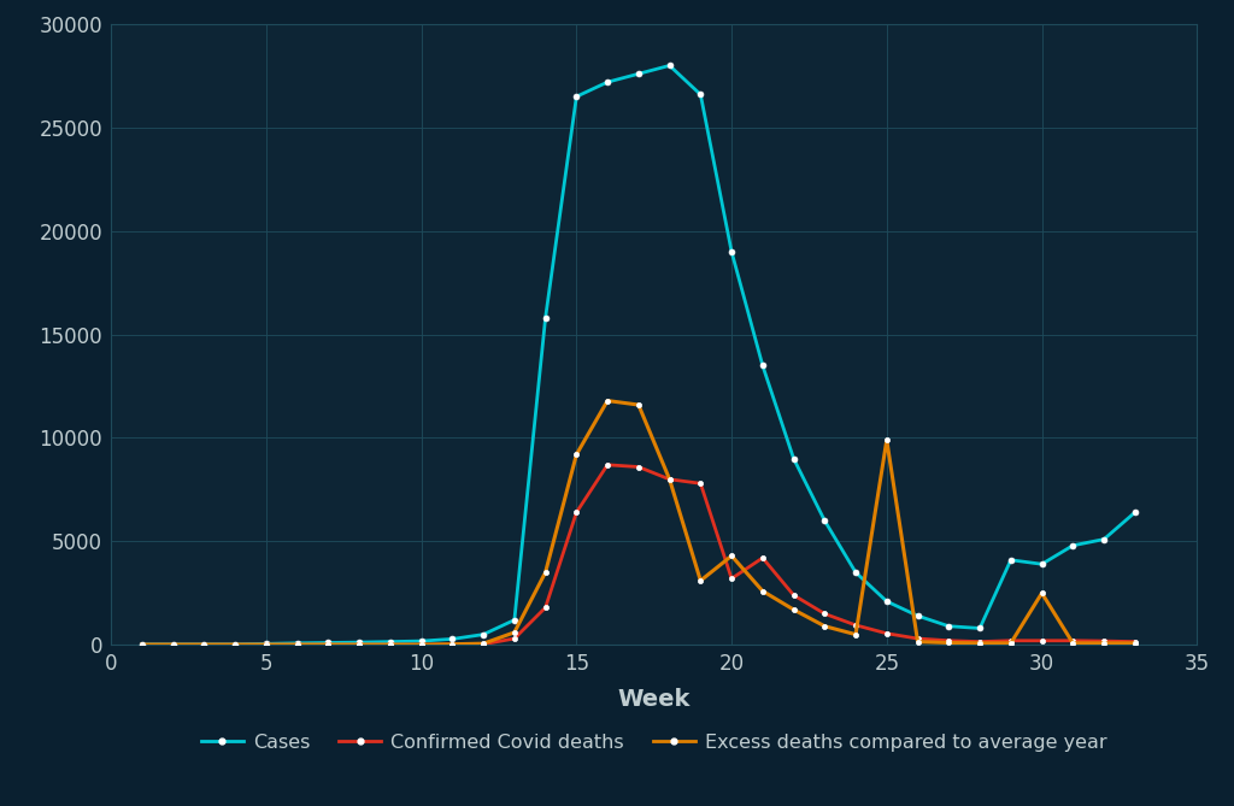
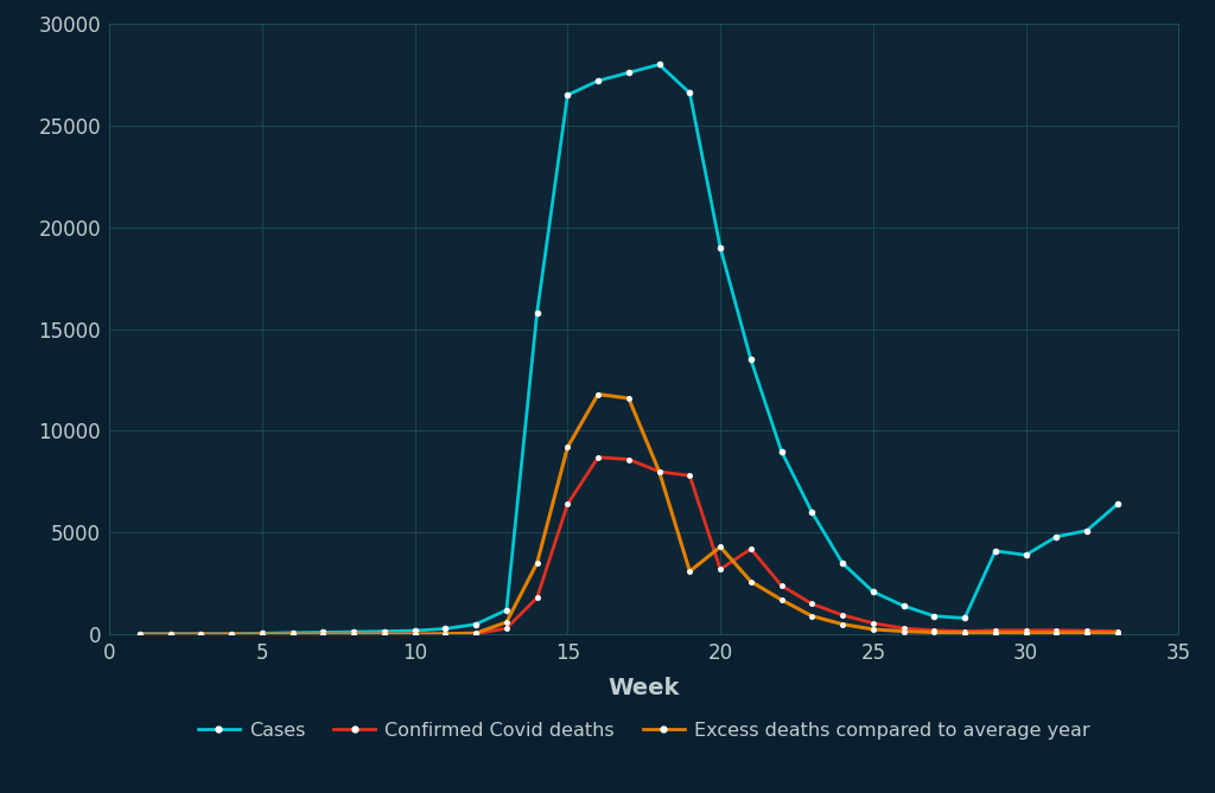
Excess deaths compared to average year/25: 9900 -> 200
Excess deaths compared to average year/30: 2500 -> 100
